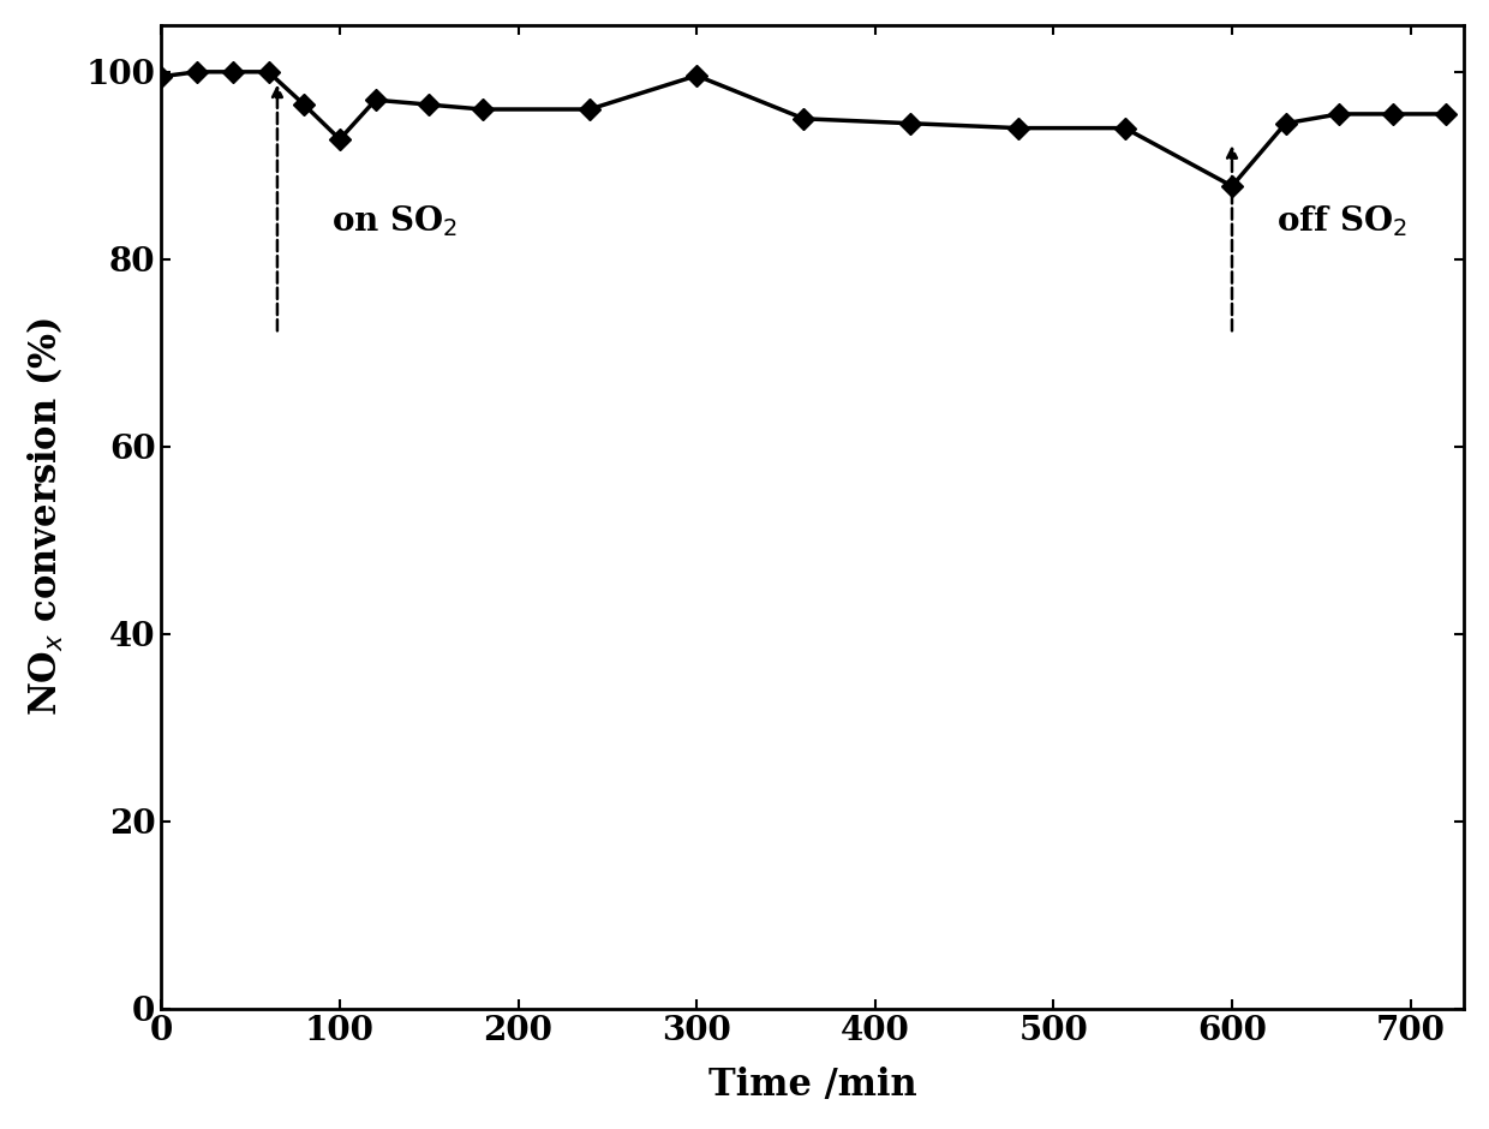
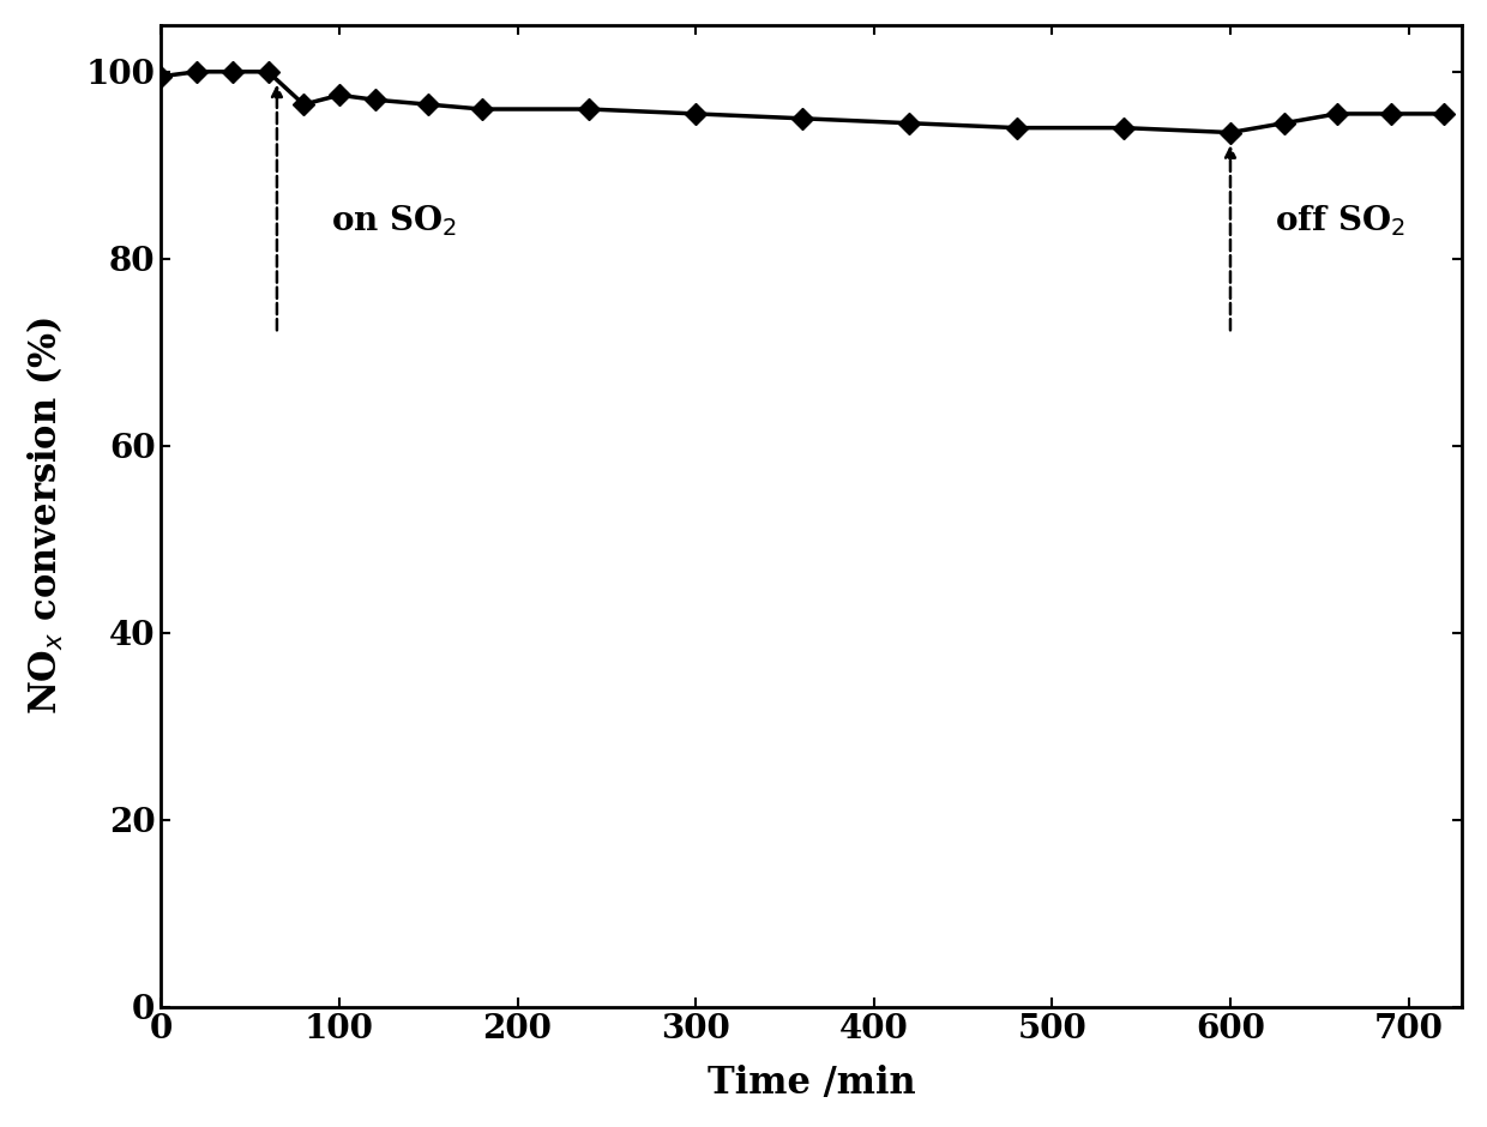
100: 92.8 -> 97.5
300: 99.6 -> 95.5
600: 87.8 -> 93.5
